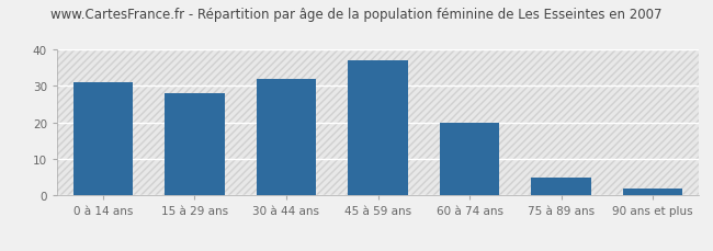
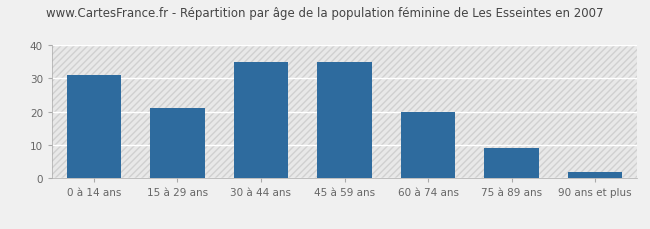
15 à 29 ans: 28 -> 21
30 à 44 ans: 32 -> 35
45 à 59 ans: 37 -> 35
75 à 89 ans: 5 -> 9
